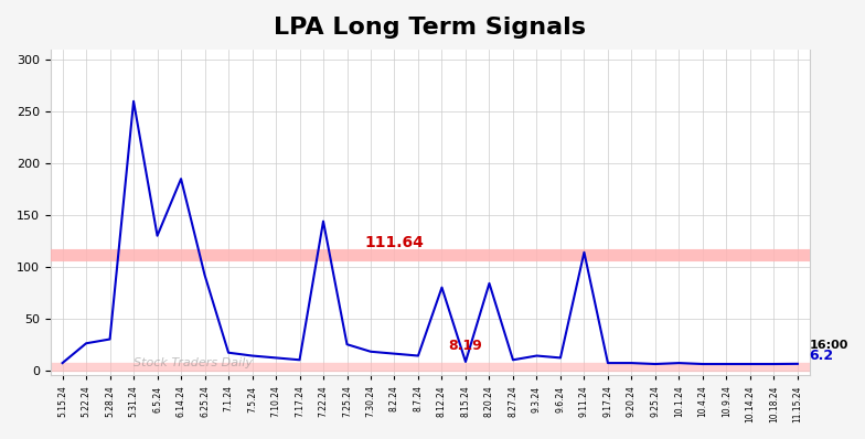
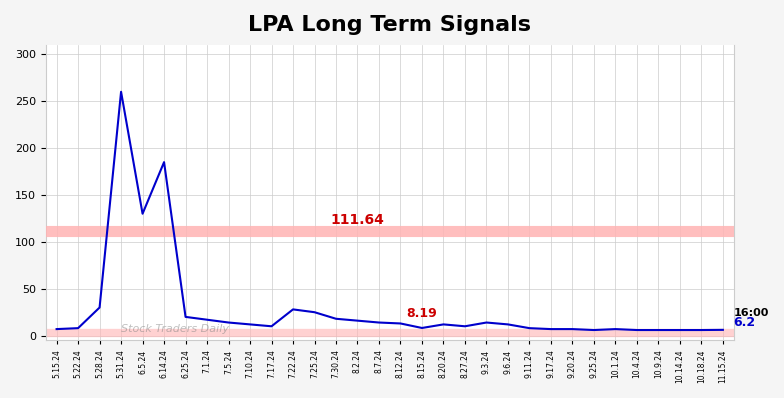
5.22.24: 26 -> 8
6.25.24: 92 -> 20
7.22.24: 144 -> 28
8.12.24: 80 -> 13
8.20.24: 84 -> 12
9.11.24: 114 -> 8
